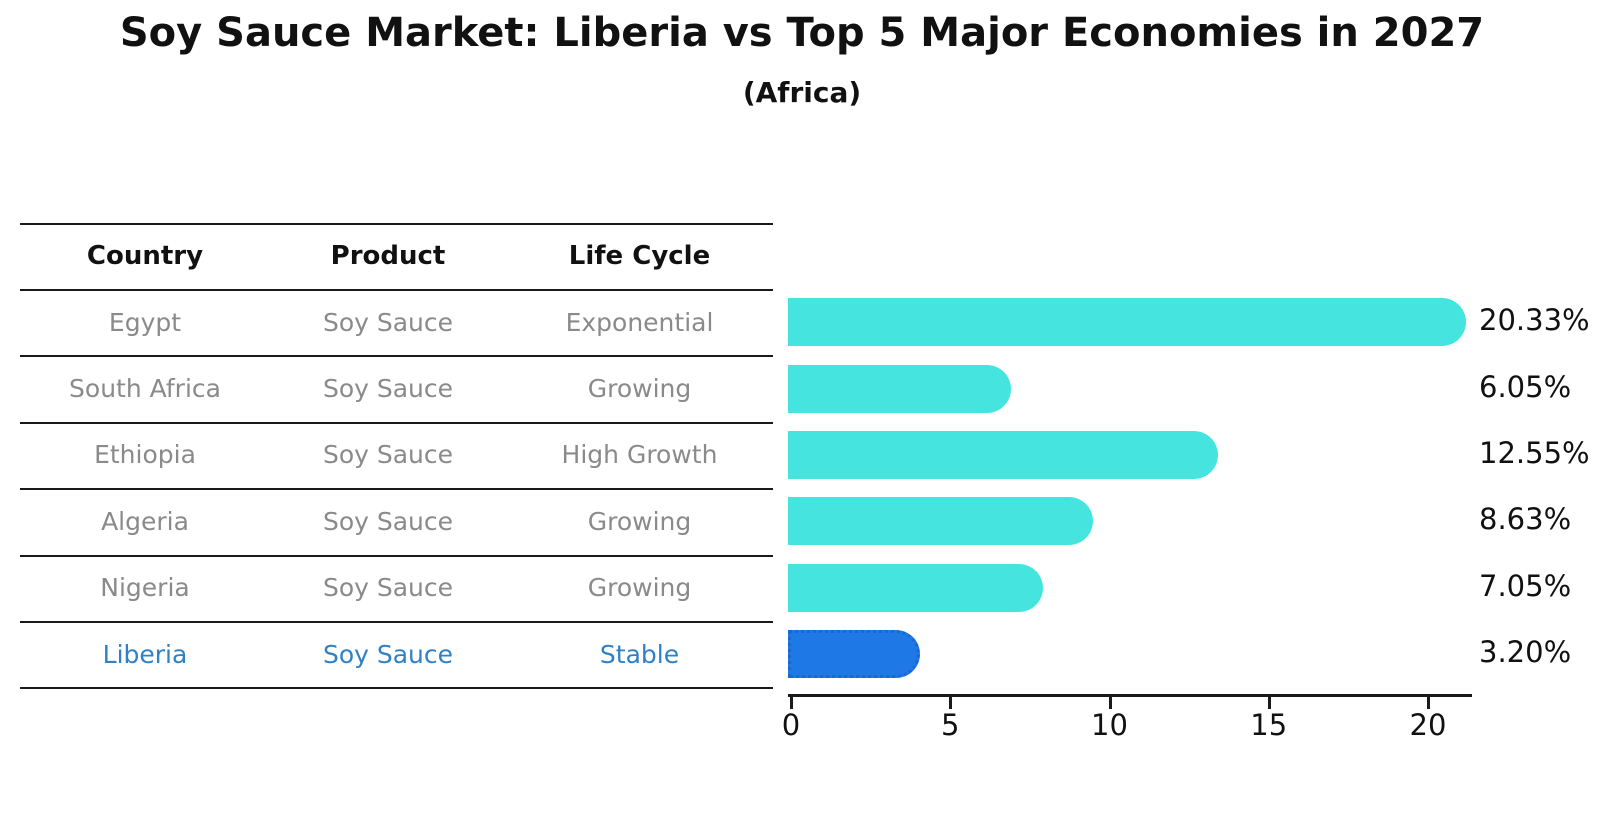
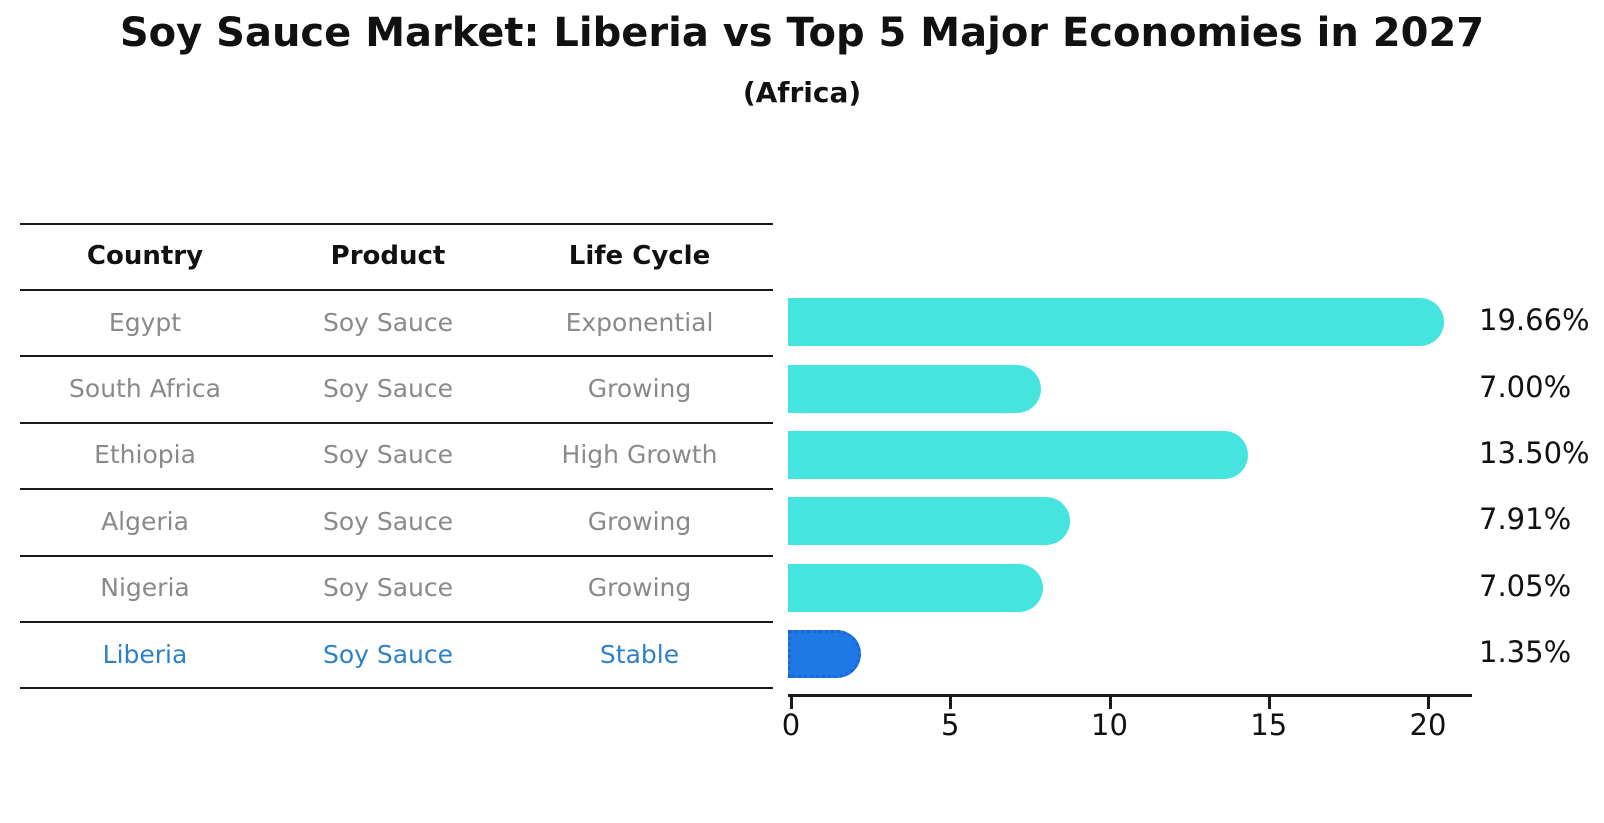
Egypt: 20.33% -> 19.66%
South Africa: 6.05% -> 7.00%
Ethiopia: 12.55% -> 13.50%
Algeria: 8.63% -> 7.91%
Liberia: 3.20% -> 1.35%
